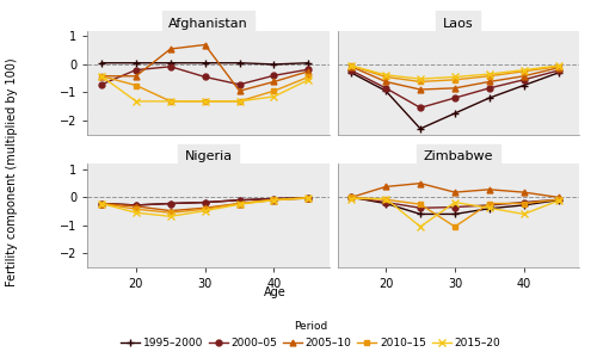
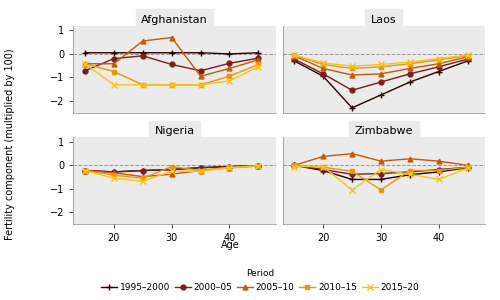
Nigeria/2010–15/30: -0.42 -> -0.05
Nigeria/2015–20/30: -0.48 -> -0.25
